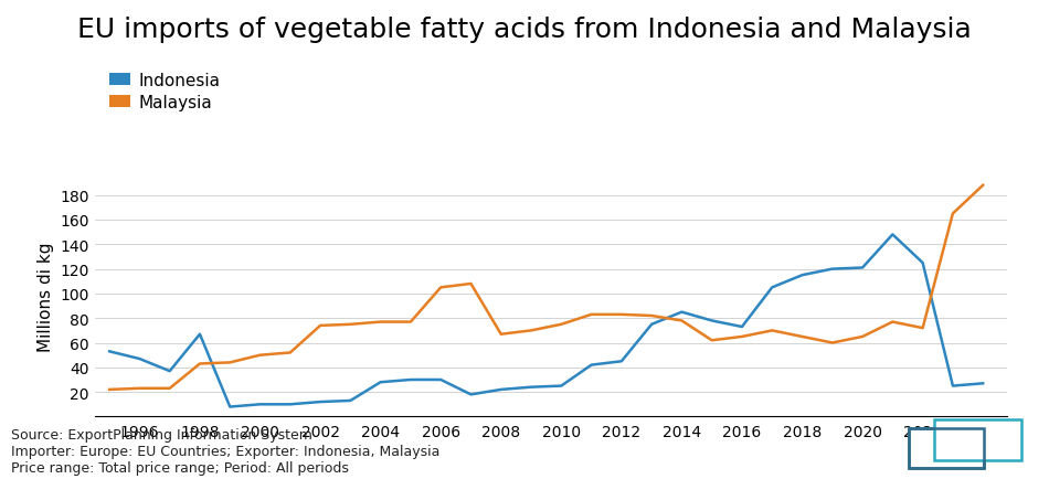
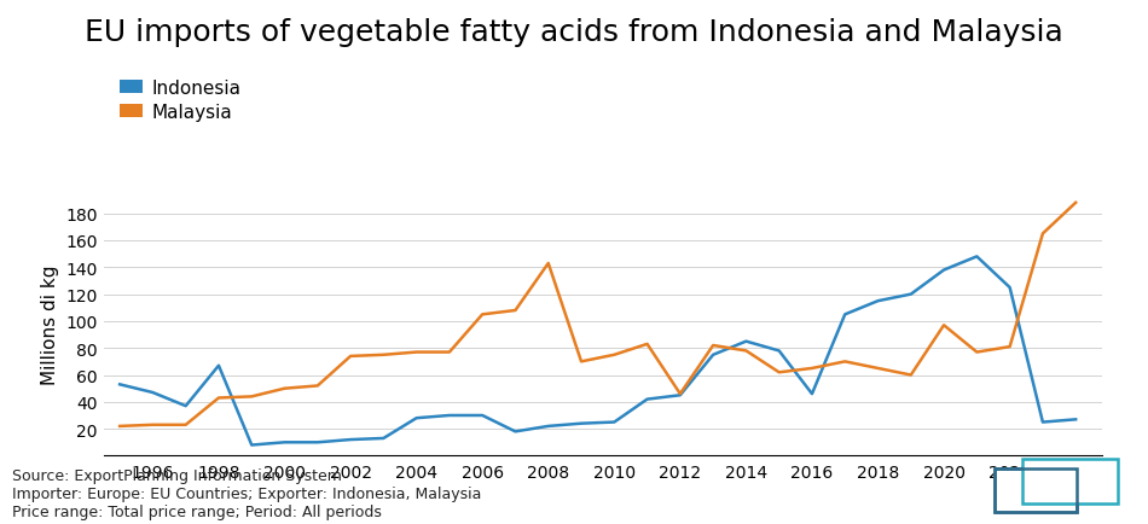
Malaysia/2008: 67 -> 143
Malaysia/2012: 83 -> 46
Indonesia/2016: 73 -> 46
Indonesia/2020: 121 -> 138
Malaysia/2020: 65 -> 97
Malaysia/2022: 72 -> 81
